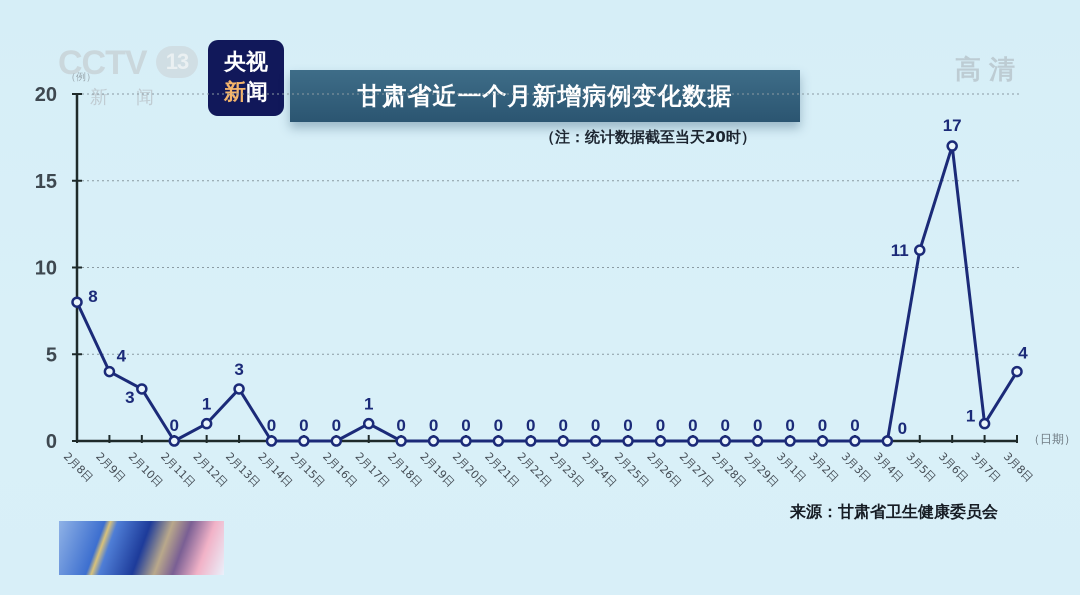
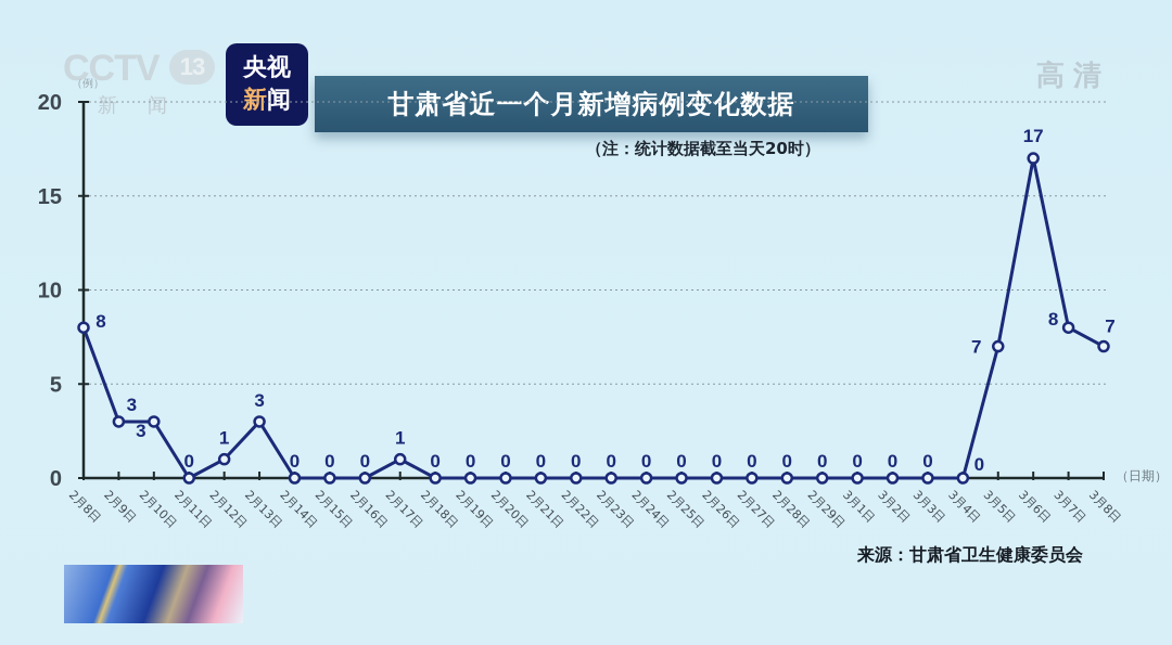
2月9日: 4 -> 3
3月5日: 11 -> 7
3月7日: 1 -> 8
3月8日: 4 -> 7
